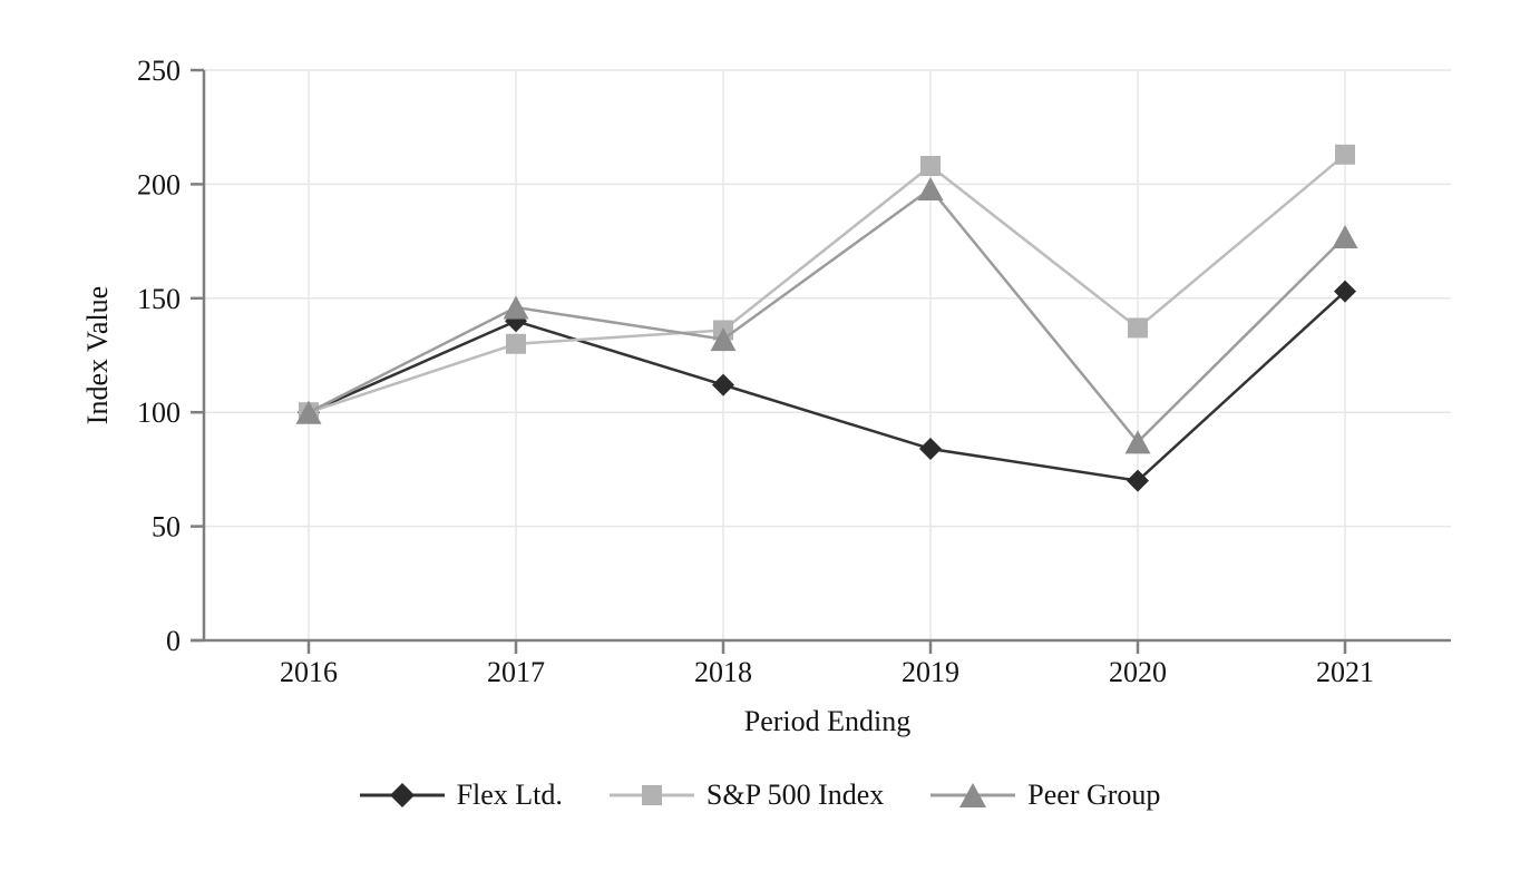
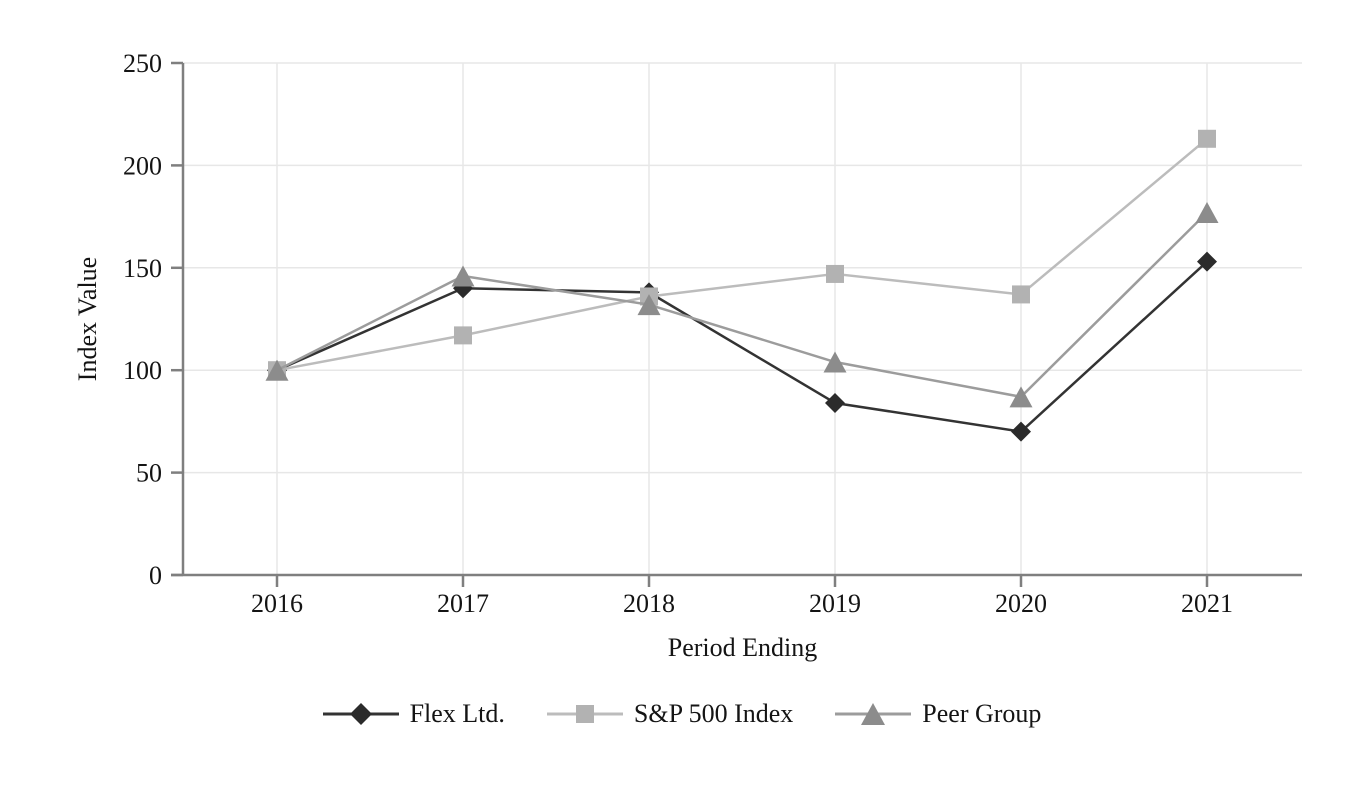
S&P 500 Index/2017: 130 -> 117
Flex Ltd./2018: 112 -> 138
S&P 500 Index/2019: 208 -> 147
Peer Group/2019: 198 -> 104
